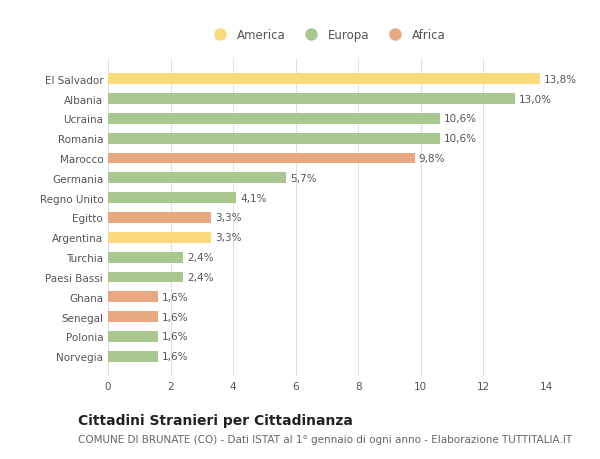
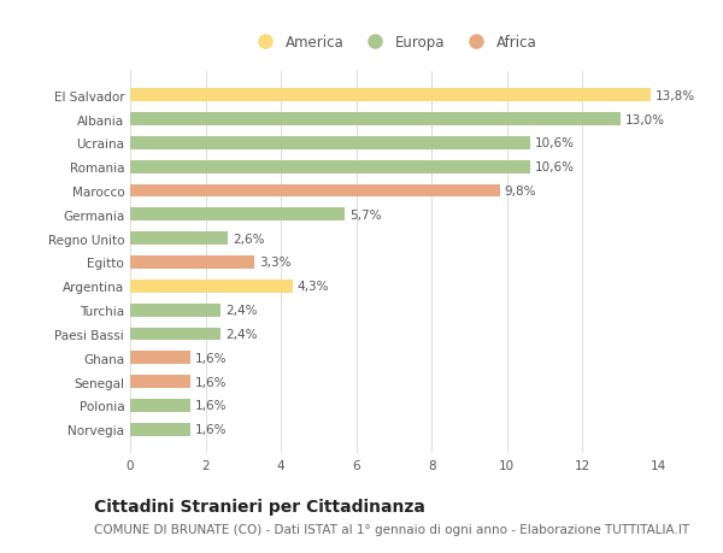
Regno Unito: 4,1% -> 2,6%
Argentina: 3,3% -> 4,3%
